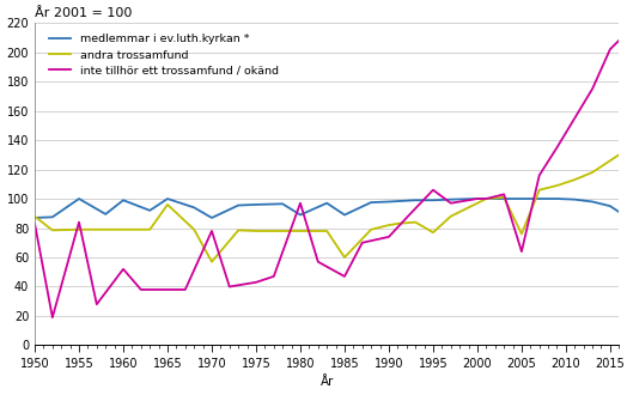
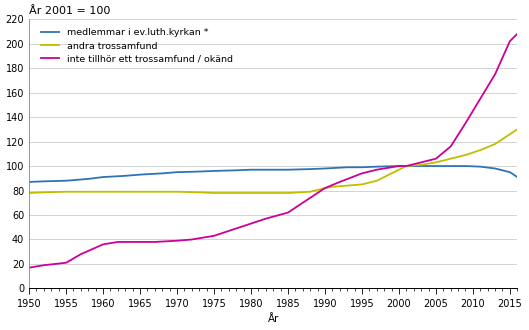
andra trossamfund/1950: 88 -> 78
inte tillhör ett trossamfund / okänd/1950: 83 -> 17
medlemmar i ev.luth.kyrkan */1955: 100 -> 88
inte tillhör ett trossamfund / okänd/1955: 84 -> 21
medlemmar i ev.luth.kyrkan */1960: 99 -> 91
inte tillhör ett trossamfund / okänd/1960: 52 -> 36
medlemmar i ev.luth.kyrkan */1965: 100 -> 93
andra trossamfund/1965: 96 -> 79
medlemmar i ev.luth.kyrkan */1970: 87 -> 95
andra trossamfund/1970: 57 -> 79
inte tillhör ett trossamfund / okänd/1970: 78 -> 39
medlemmar i ev.luth.kyrkan */1980: 89 -> 97
inte tillhör ett trossamfund / okänd/1980: 97 -> 53
medlemmar i ev.luth.kyrkan */1985: 89 -> 97
andra trossamfund/1985: 60 -> 78
inte tillhör ett trossamfund / okänd/1985: 47 -> 62
inte tillhör ett trossamfund / okänd/1990: 74 -> 82
andra trossamfund/1995: 77 -> 85
inte tillhör ett trossamfund / okänd/1995: 106 -> 94
andra trossamfund/2005: 76 -> 103
inte tillhör ett trossamfund / okänd/2005: 64 -> 106
